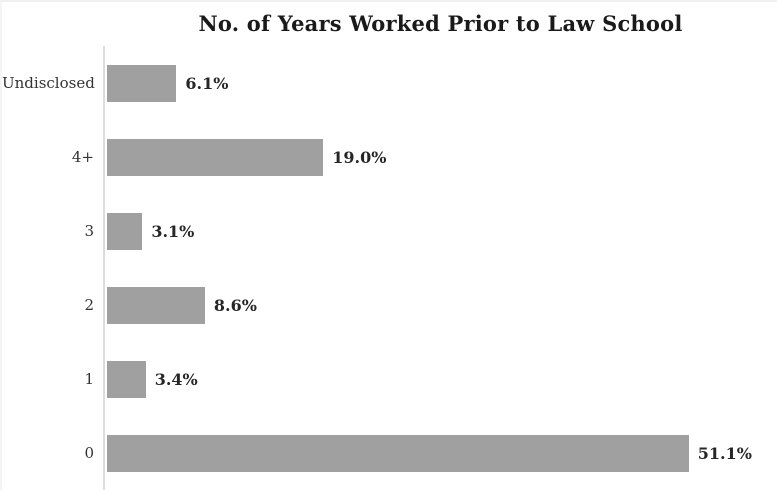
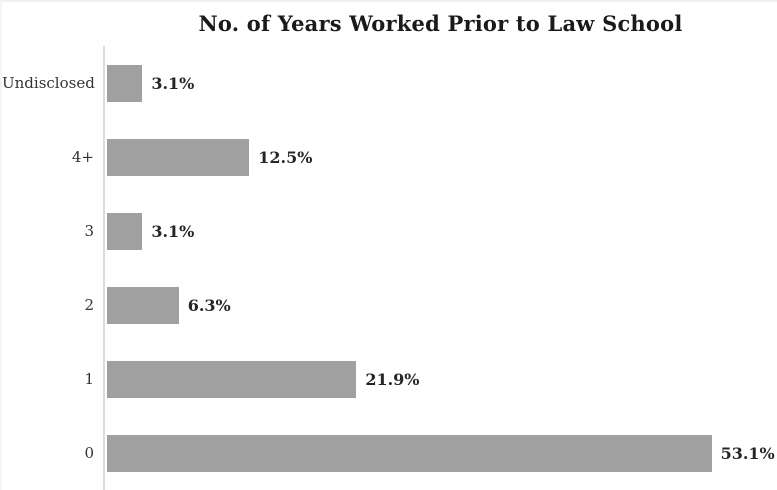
Undisclosed: 6.1% -> 3.1%
4+: 19.0% -> 12.5%
2: 8.6% -> 6.3%
1: 3.4% -> 21.9%
0: 51.1% -> 53.1%
